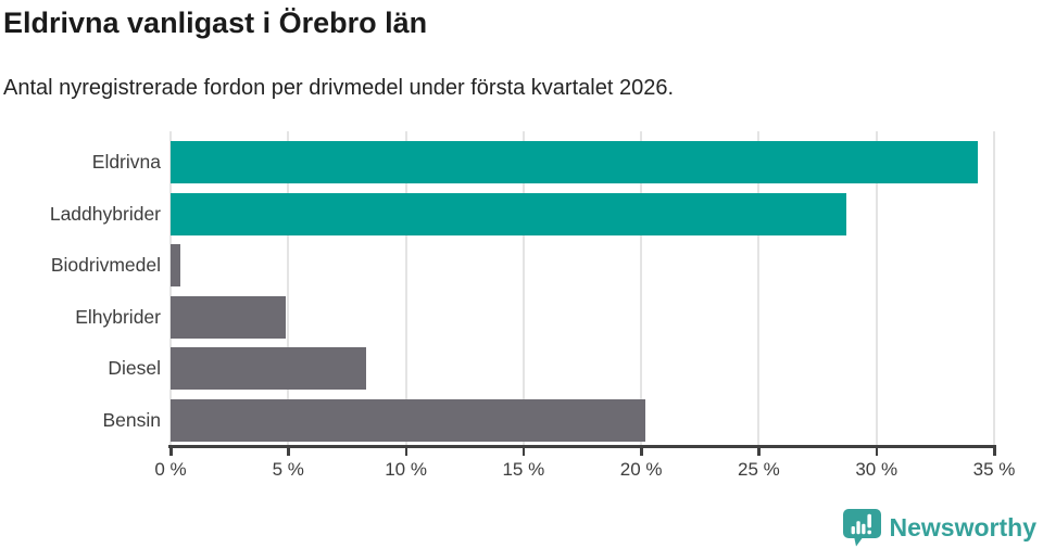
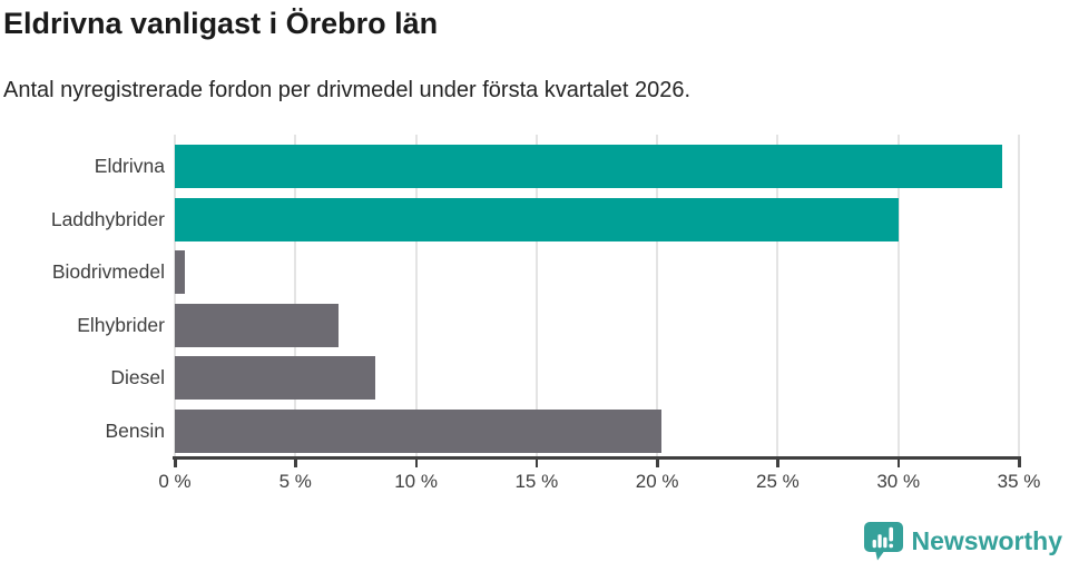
Laddhybrider: 28.7% -> 30.0%
Elhybrider: 4.9% -> 6.8%
